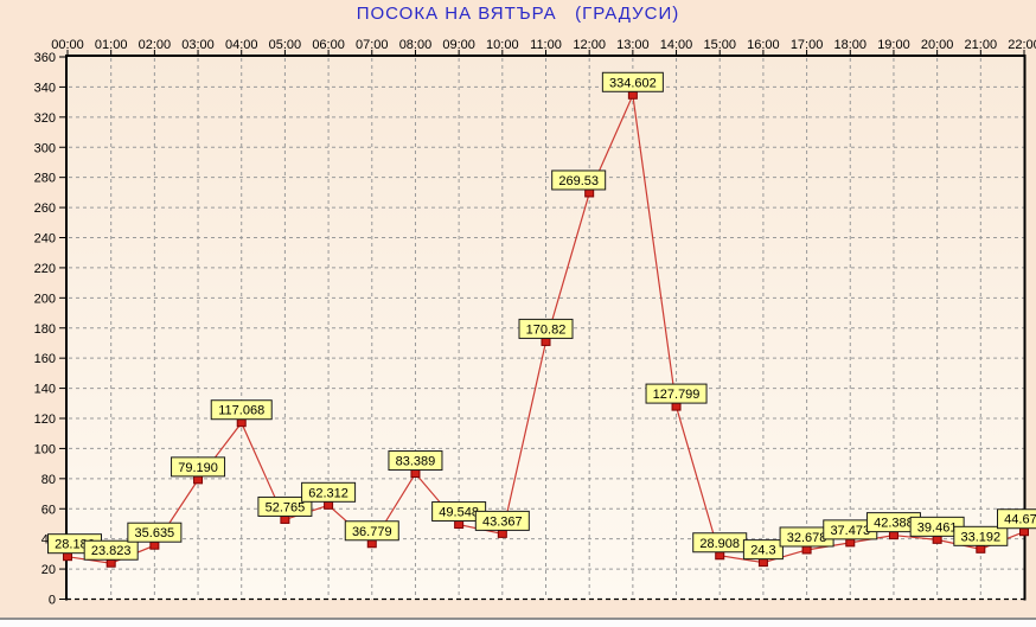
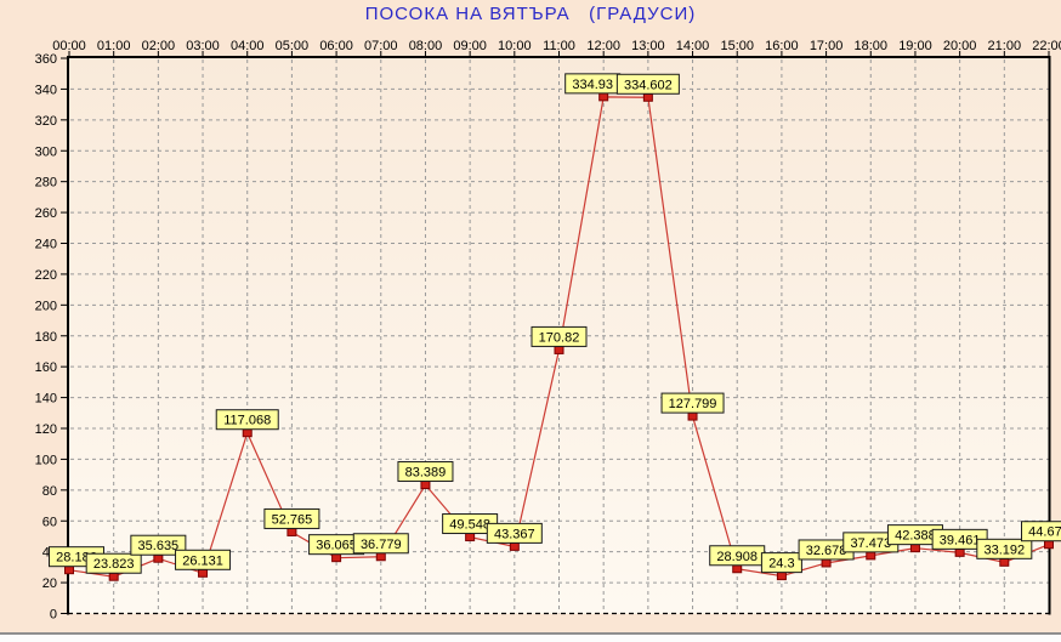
03:00: 79.190 -> 26.131
06:00: 62.312 -> 36.065
12:00: 269.53 -> 334.93
